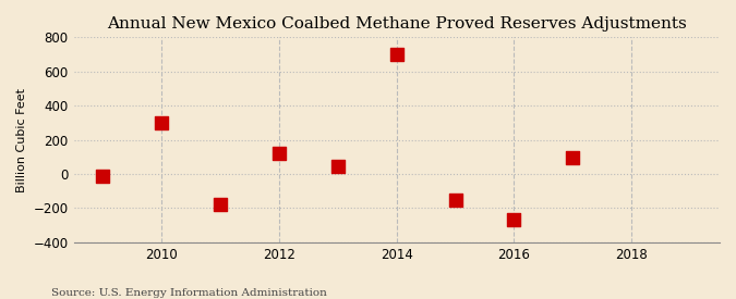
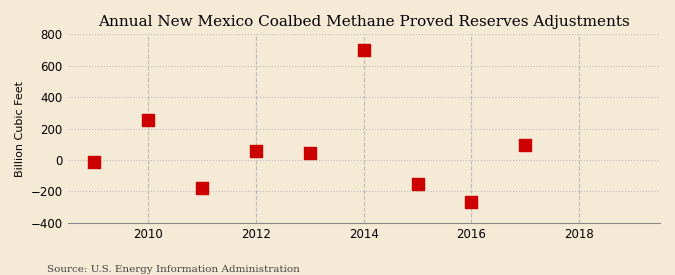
2010: 300 -> 260
2012: 120 -> 60
